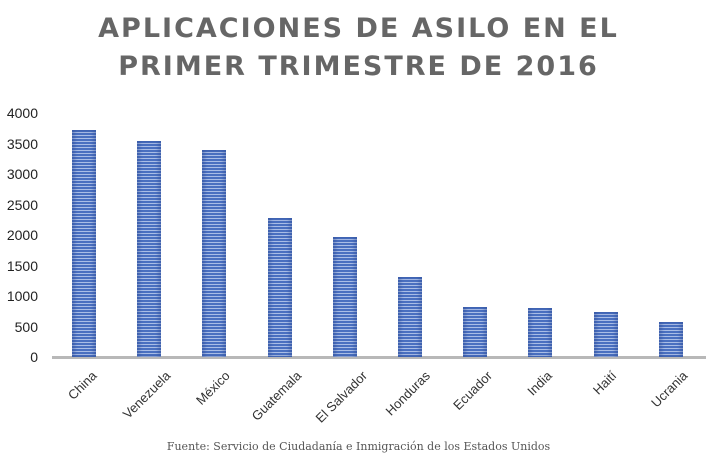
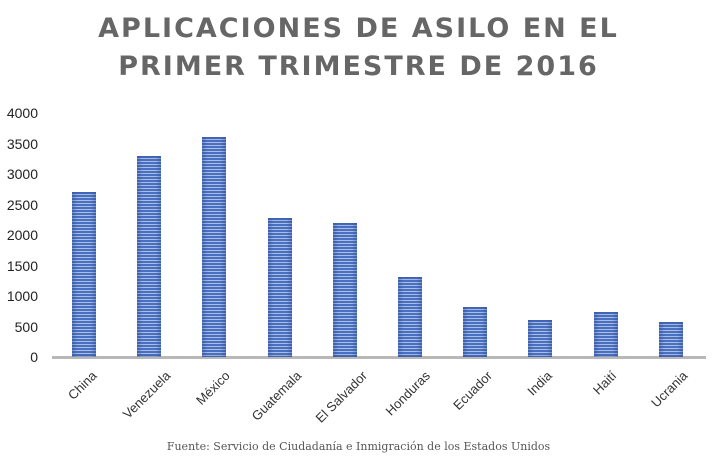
China: 3700 -> 2700
Venezuela: 3500 -> 3300
México: 3400 -> 3600
El Salvador: 2000 -> 2200
India: 800 -> 600
